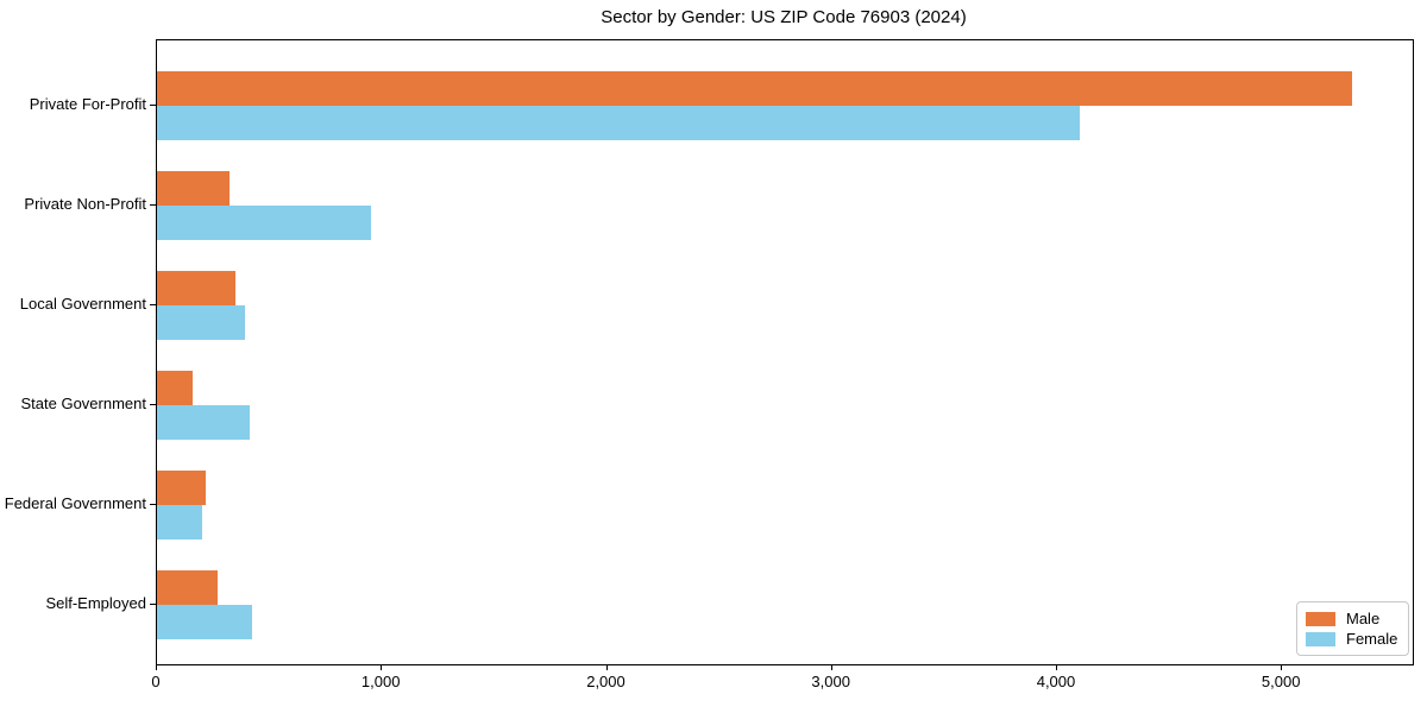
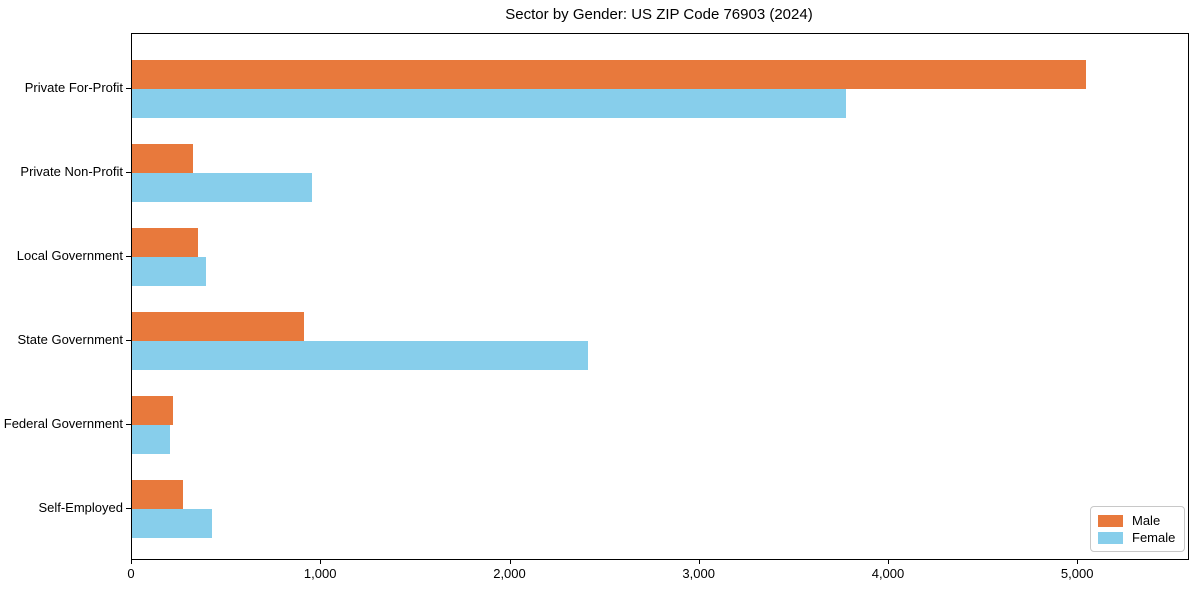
Male/Private For-Profit: 5310 -> 5040
Female/Private For-Profit: 4100 -> 3770
Male/State Government: 160 -> 910
Female/State Government: 410 -> 2410
